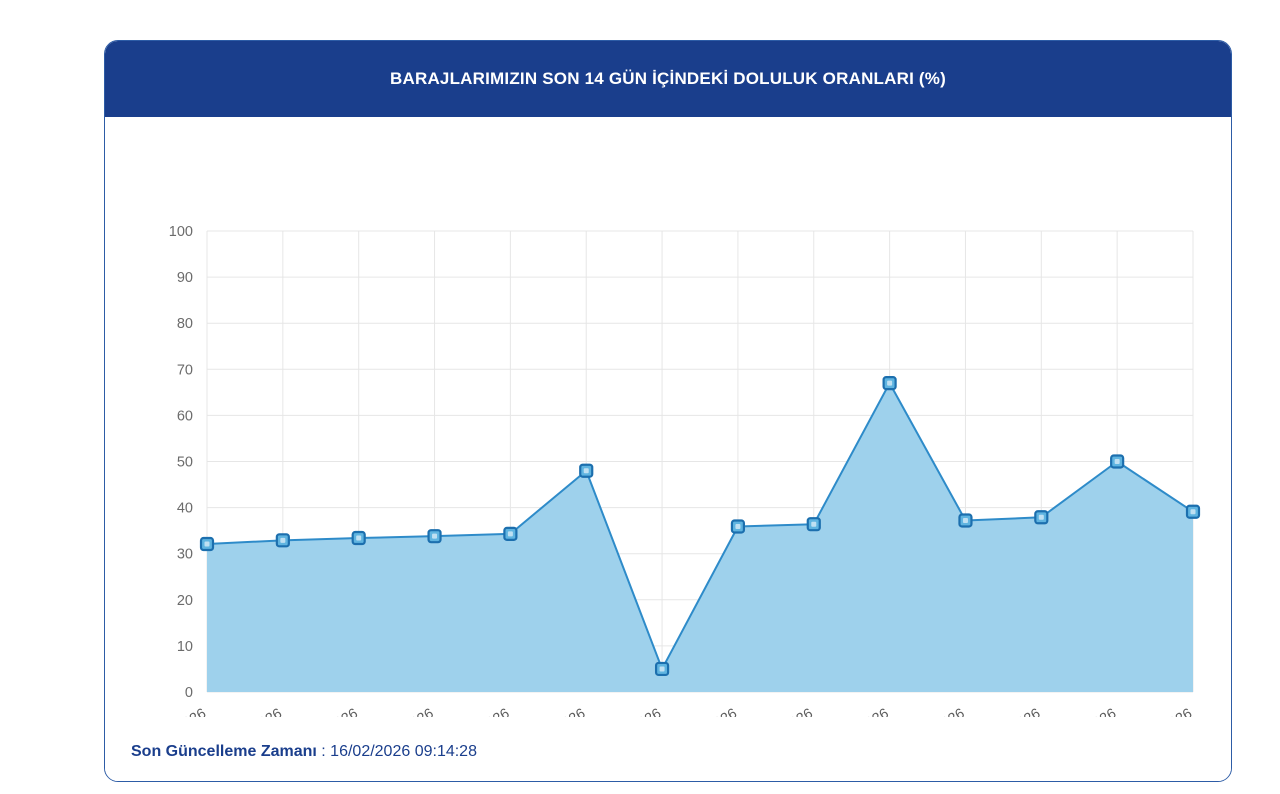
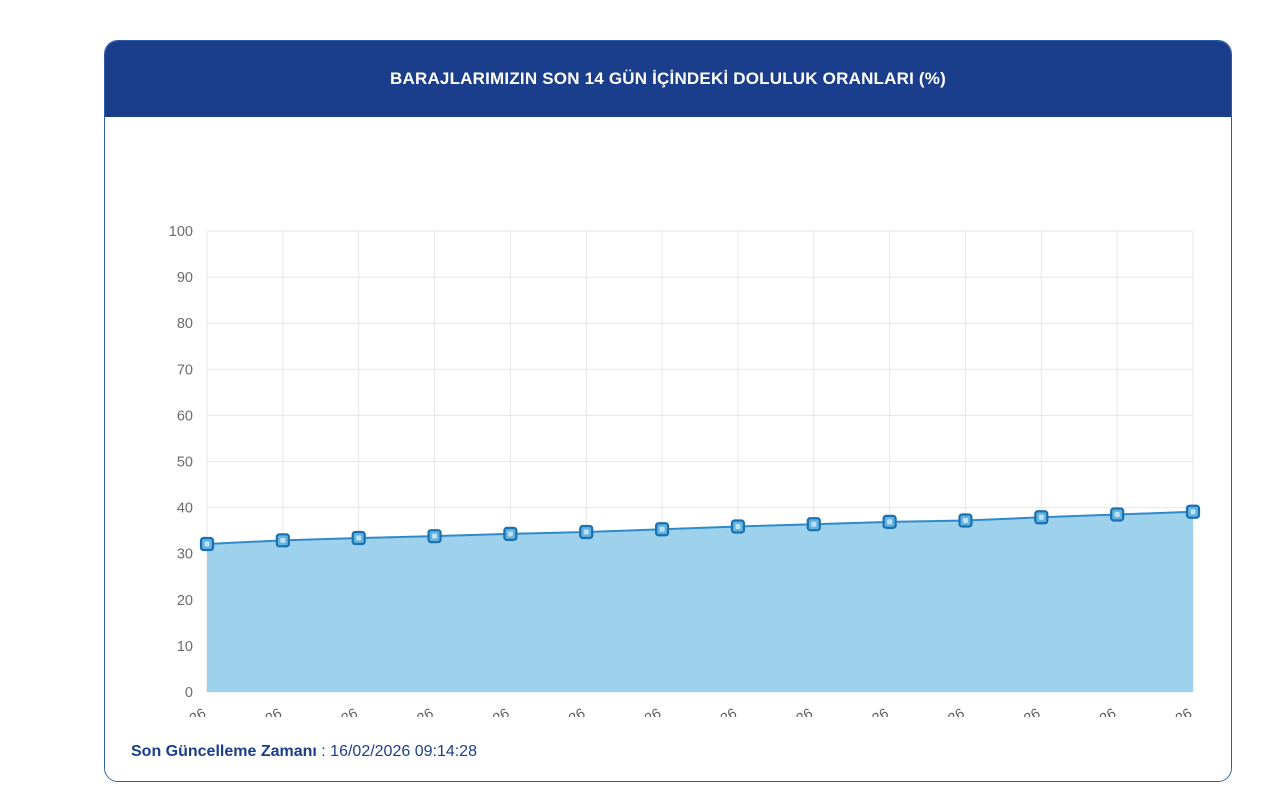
08.02.2026: 48 -> 35
09.02.2026: 5 -> 35
12.02.2026: 67 -> 37
15.02.2026: 50 -> 38
